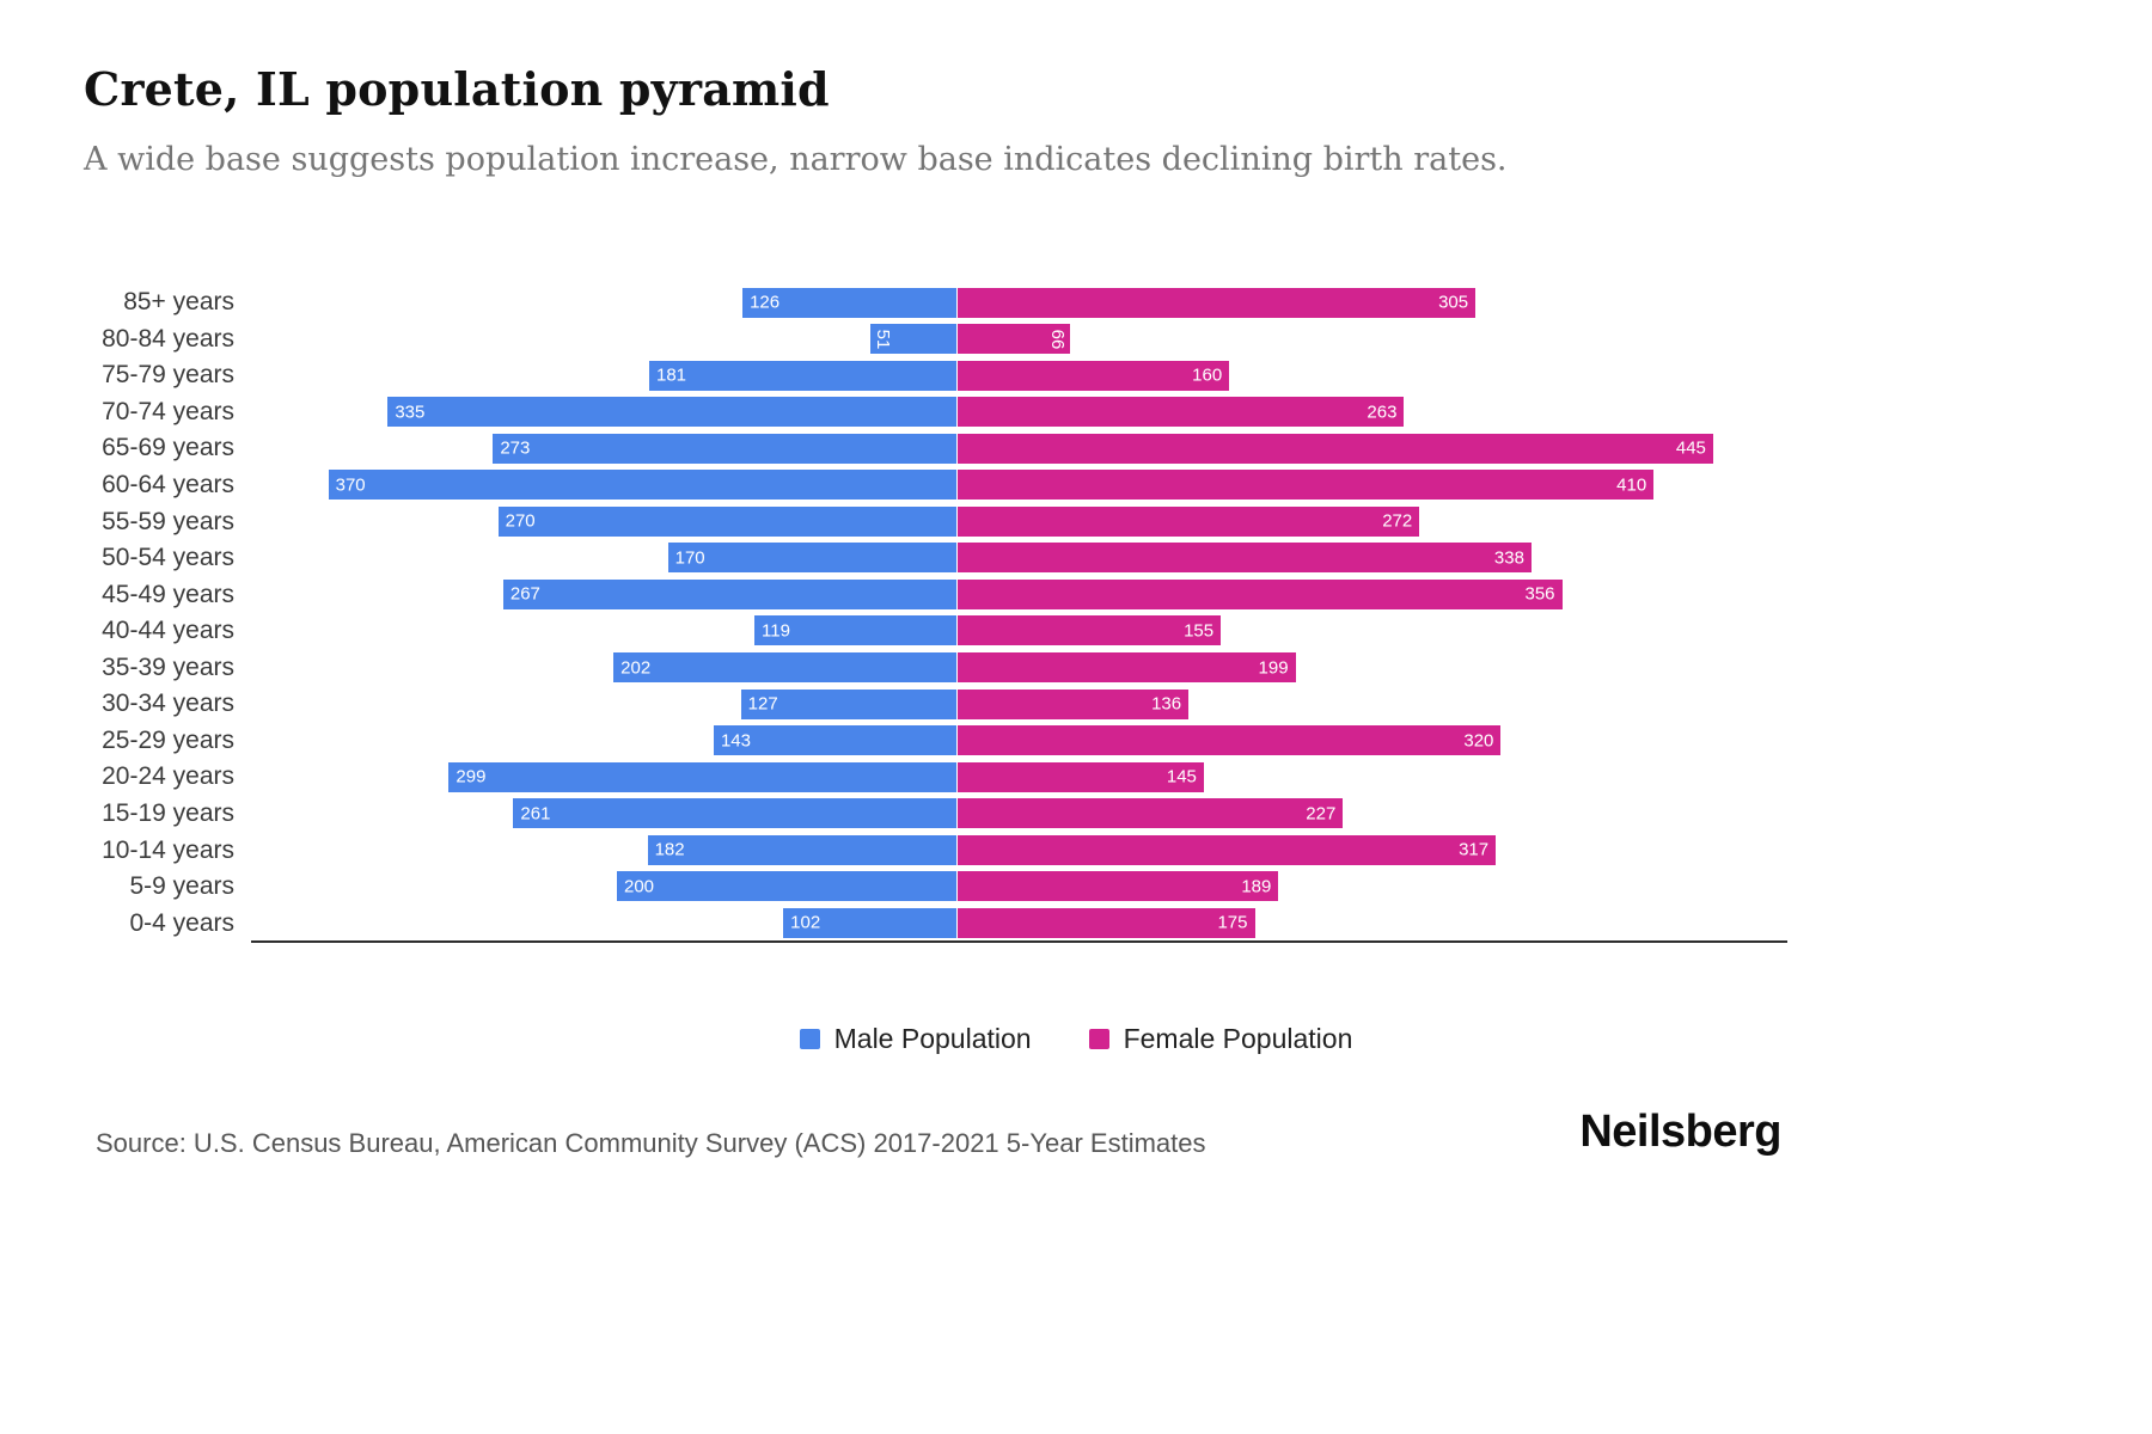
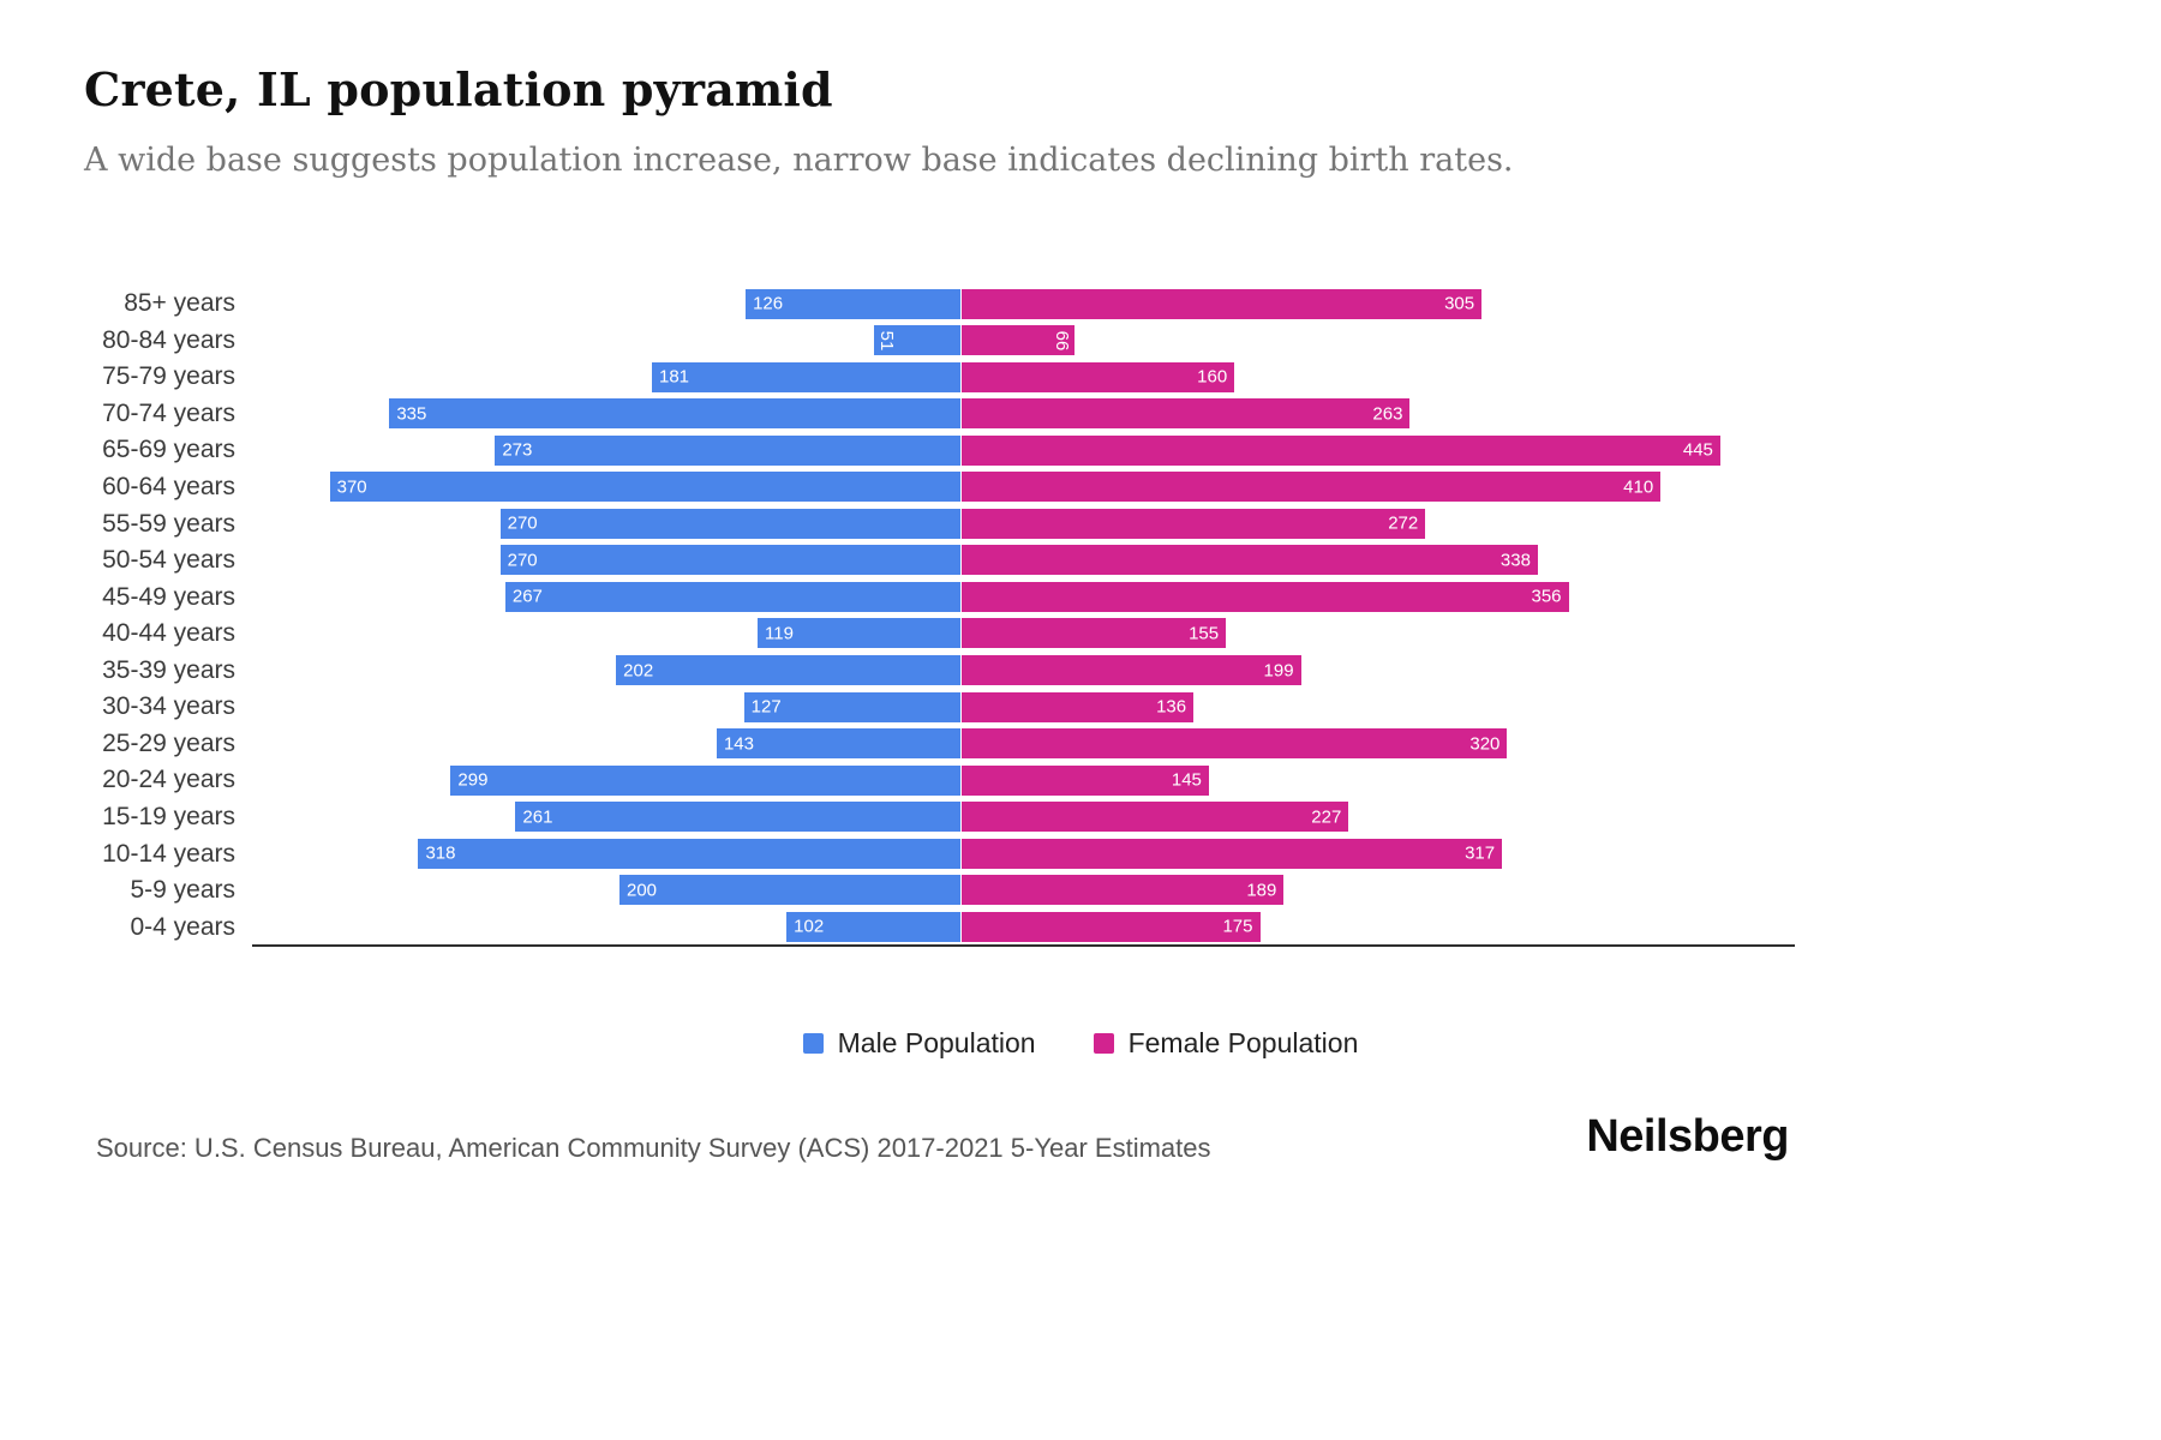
Male Population/50-54 years: 170 -> 270
Male Population/10-14 years: 182 -> 318
